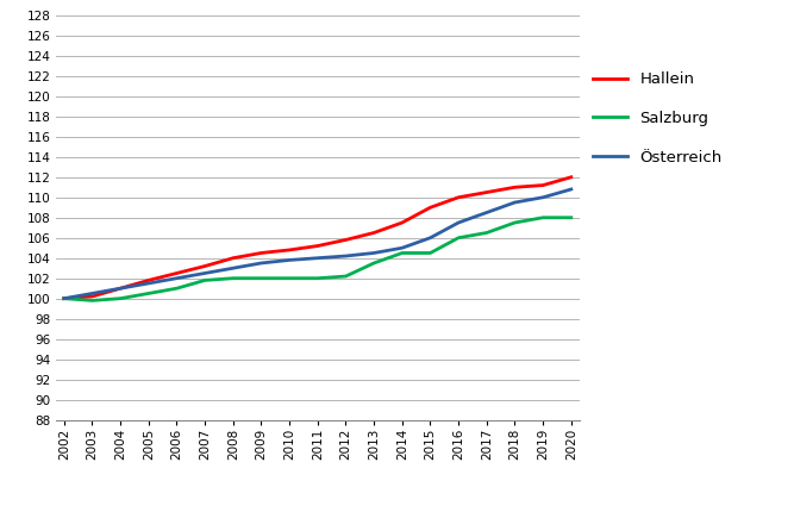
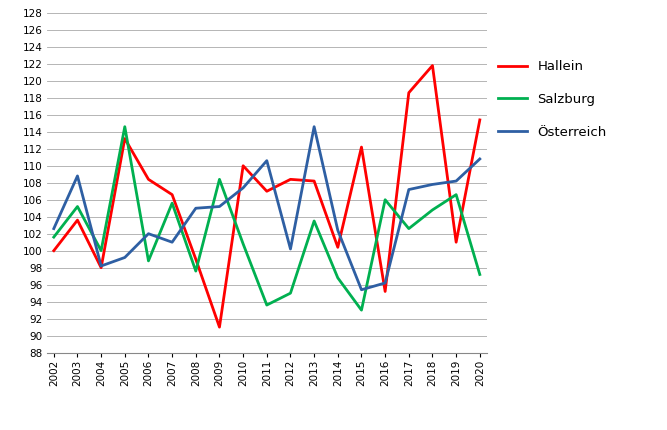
Salzburg/2002: 100.0 -> 101.6
Österreich/2002: 100.0 -> 102.6
Hallein/2003: 100.2 -> 103.6
Salzburg/2003: 99.8 -> 105.2
Österreich/2003: 100.5 -> 108.8
Hallein/2004: 101.0 -> 98.0
Österreich/2004: 101.0 -> 98.2
Hallein/2005: 101.8 -> 113.2
Salzburg/2005: 100.5 -> 114.6
Österreich/2005: 101.5 -> 99.2
Hallein/2006: 102.5 -> 108.4
Salzburg/2006: 101.0 -> 98.8
Hallein/2007: 103.2 -> 106.6
Salzburg/2007: 101.8 -> 105.6
Österreich/2007: 102.5 -> 101.0
Hallein/2008: 104.0 -> 99.0
Salzburg/2008: 102.0 -> 97.6
Österreich/2008: 103.0 -> 105.0
Hallein/2009: 104.5 -> 91.0
Salzburg/2009: 102.0 -> 108.4
Österreich/2009: 103.5 -> 105.2
Hallein/2010: 104.8 -> 110.0
Salzburg/2010: 102.0 -> 100.8
Österreich/2010: 103.8 -> 107.4
Hallein/2011: 105.2 -> 107.0
Salzburg/2011: 102.0 -> 93.6
Österreich/2011: 104.0 -> 110.6
Hallein/2012: 105.8 -> 108.4
Salzburg/2012: 102.2 -> 95.0
Österreich/2012: 104.2 -> 100.2
Hallein/2013: 106.5 -> 108.2
Österreich/2013: 104.5 -> 114.6
Hallein/2014: 107.5 -> 100.4
Salzburg/2014: 104.5 -> 96.8
Österreich/2014: 105.0 -> 102.4
Hallein/2015: 109.0 -> 112.2
Salzburg/2015: 104.5 -> 93.0
Österreich/2015: 106.0 -> 95.4
Hallein/2016: 110.0 -> 95.2
Österreich/2016: 107.5 -> 96.2
Hallein/2017: 110.5 -> 118.6
Salzburg/2017: 106.5 -> 102.6
Österreich/2017: 108.5 -> 107.2
Hallein/2018: 111.0 -> 121.8
Salzburg/2018: 107.5 -> 104.8
Österreich/2018: 109.5 -> 107.8
Hallein/2019: 111.2 -> 101.0
Salzburg/2019: 108.0 -> 106.6
Österreich/2019: 110.0 -> 108.2
Hallein/2020: 112.0 -> 115.4
Salzburg/2020: 108.0 -> 97.2
